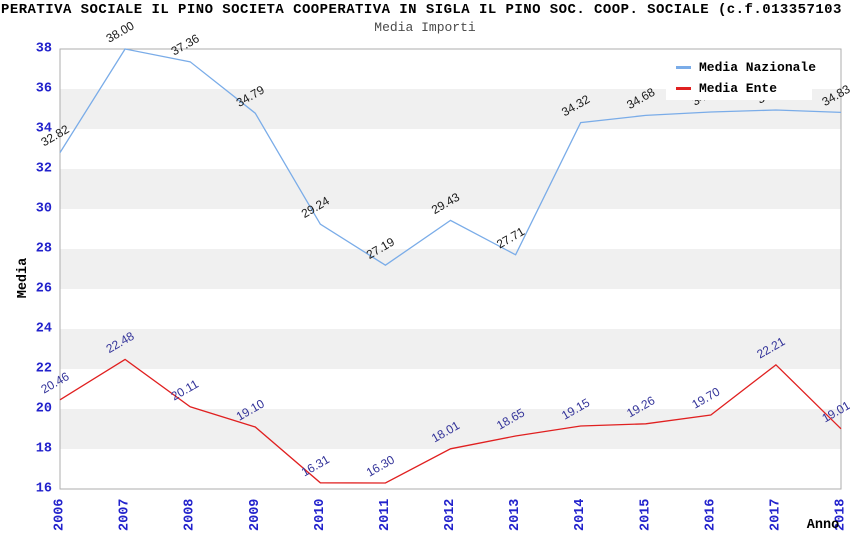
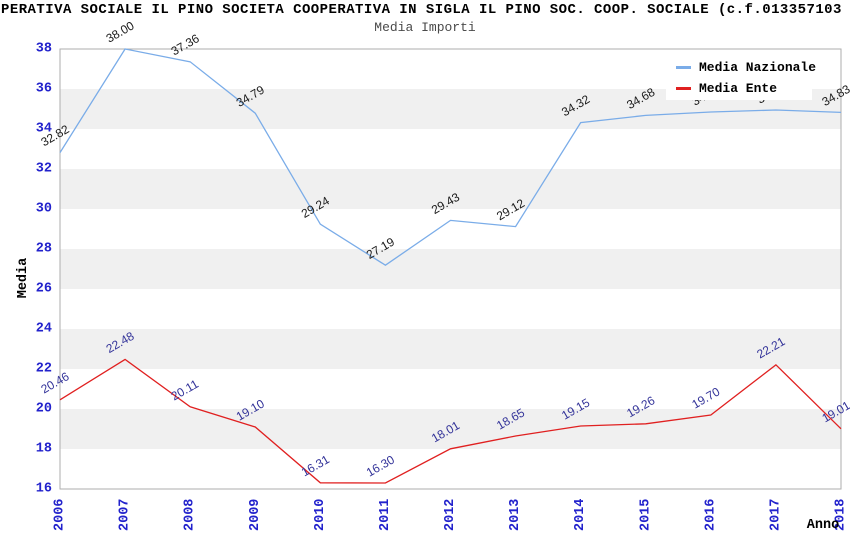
Media Nazionale/2013: 27.71 -> 29.12
